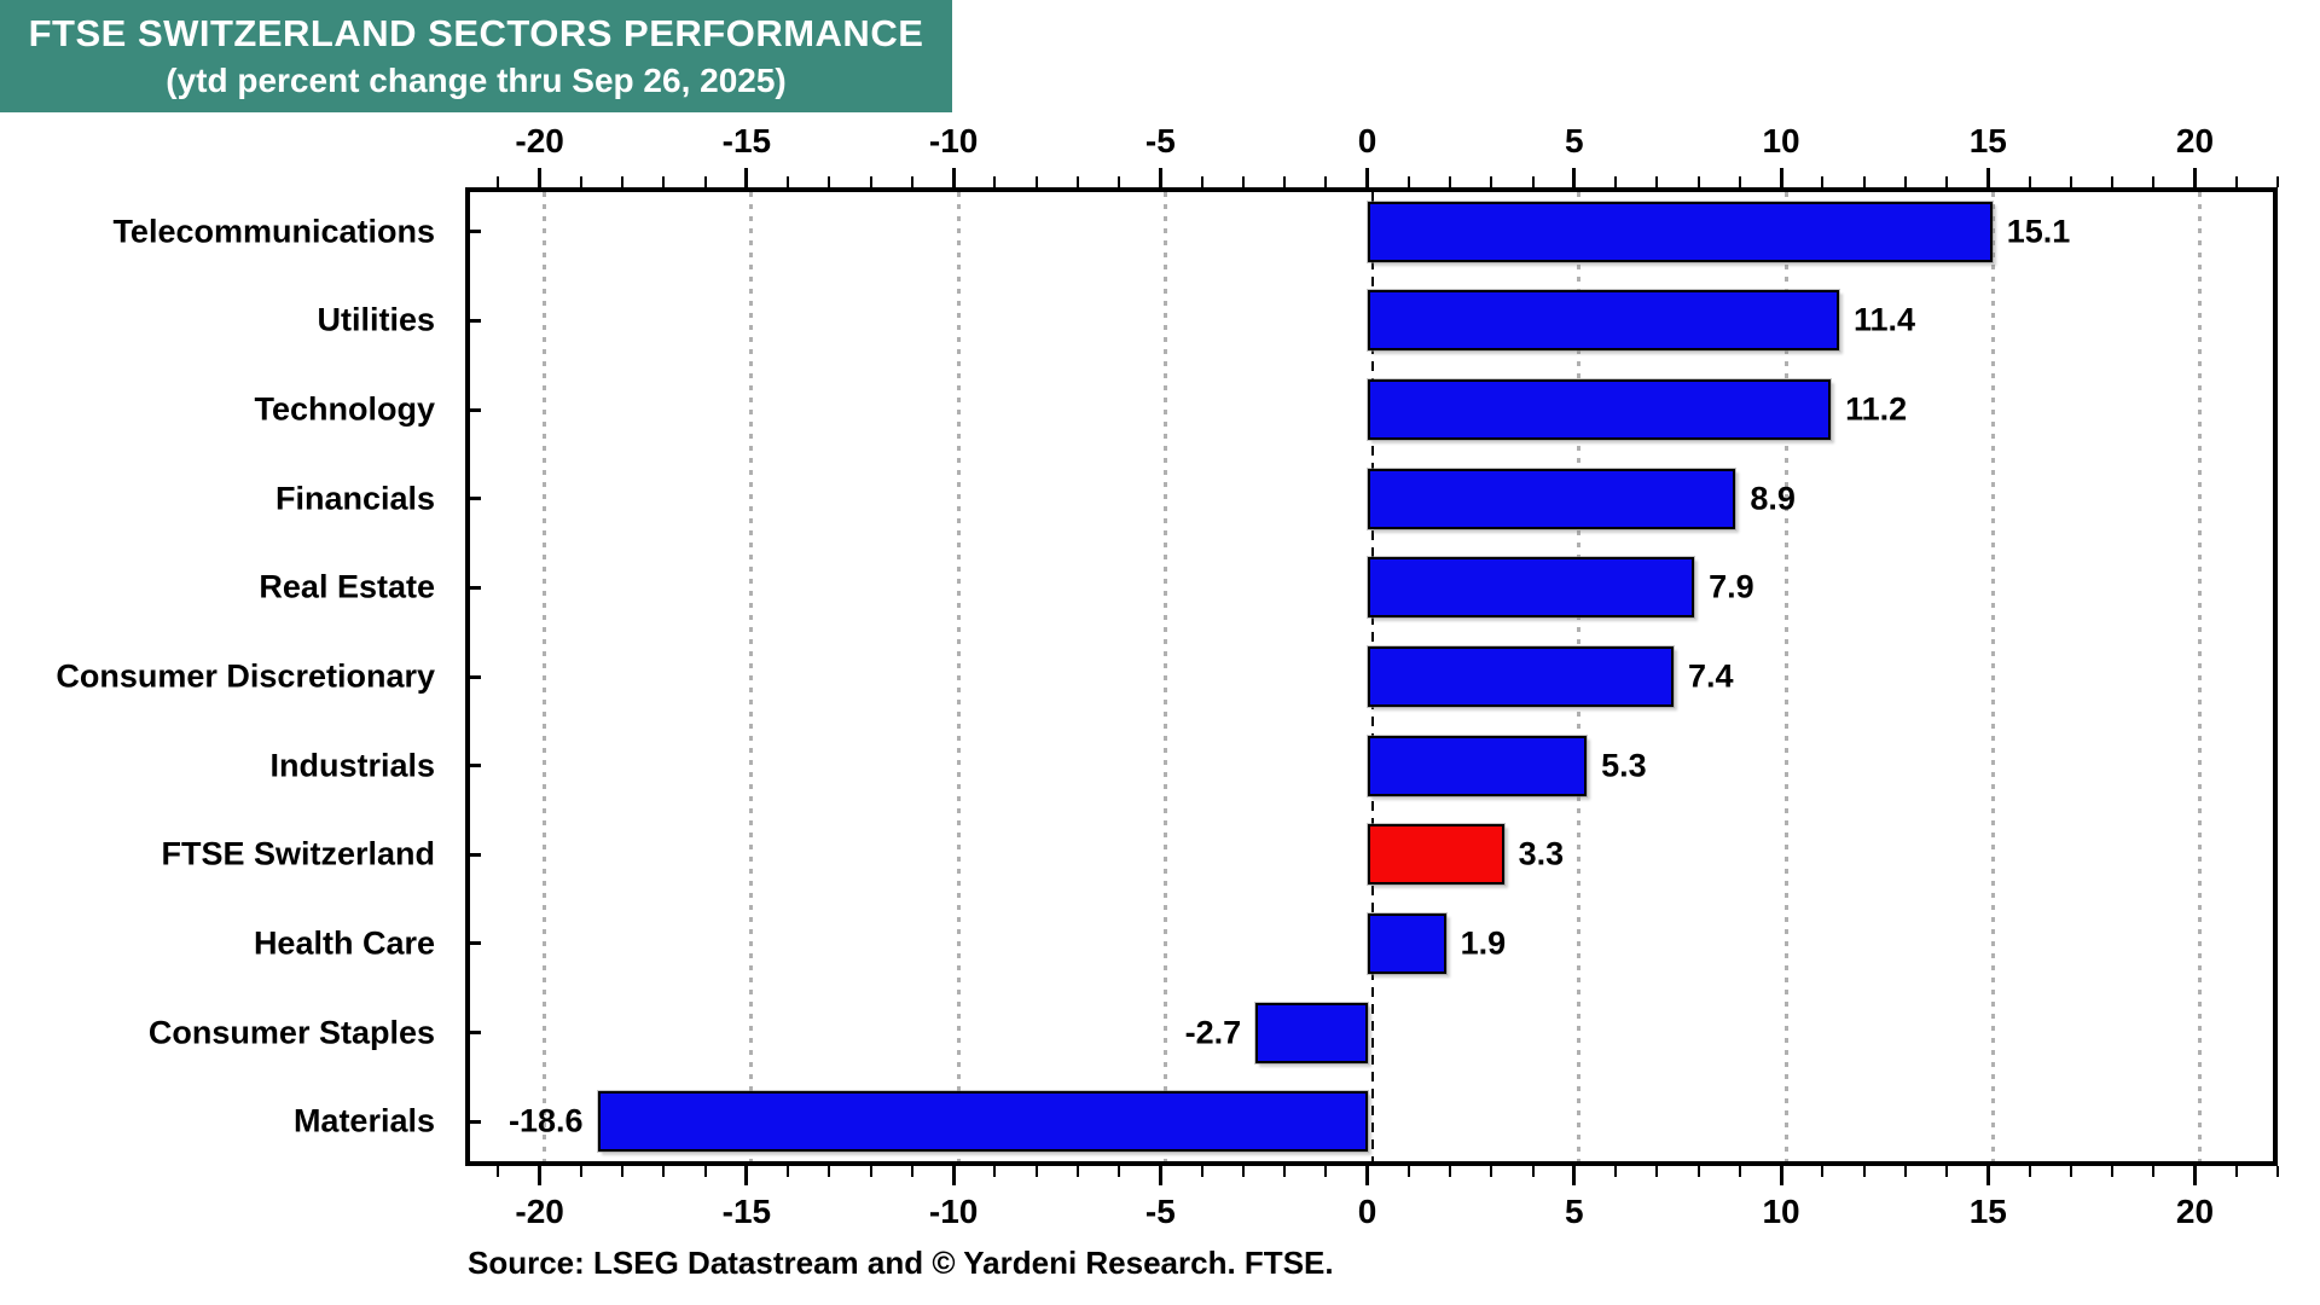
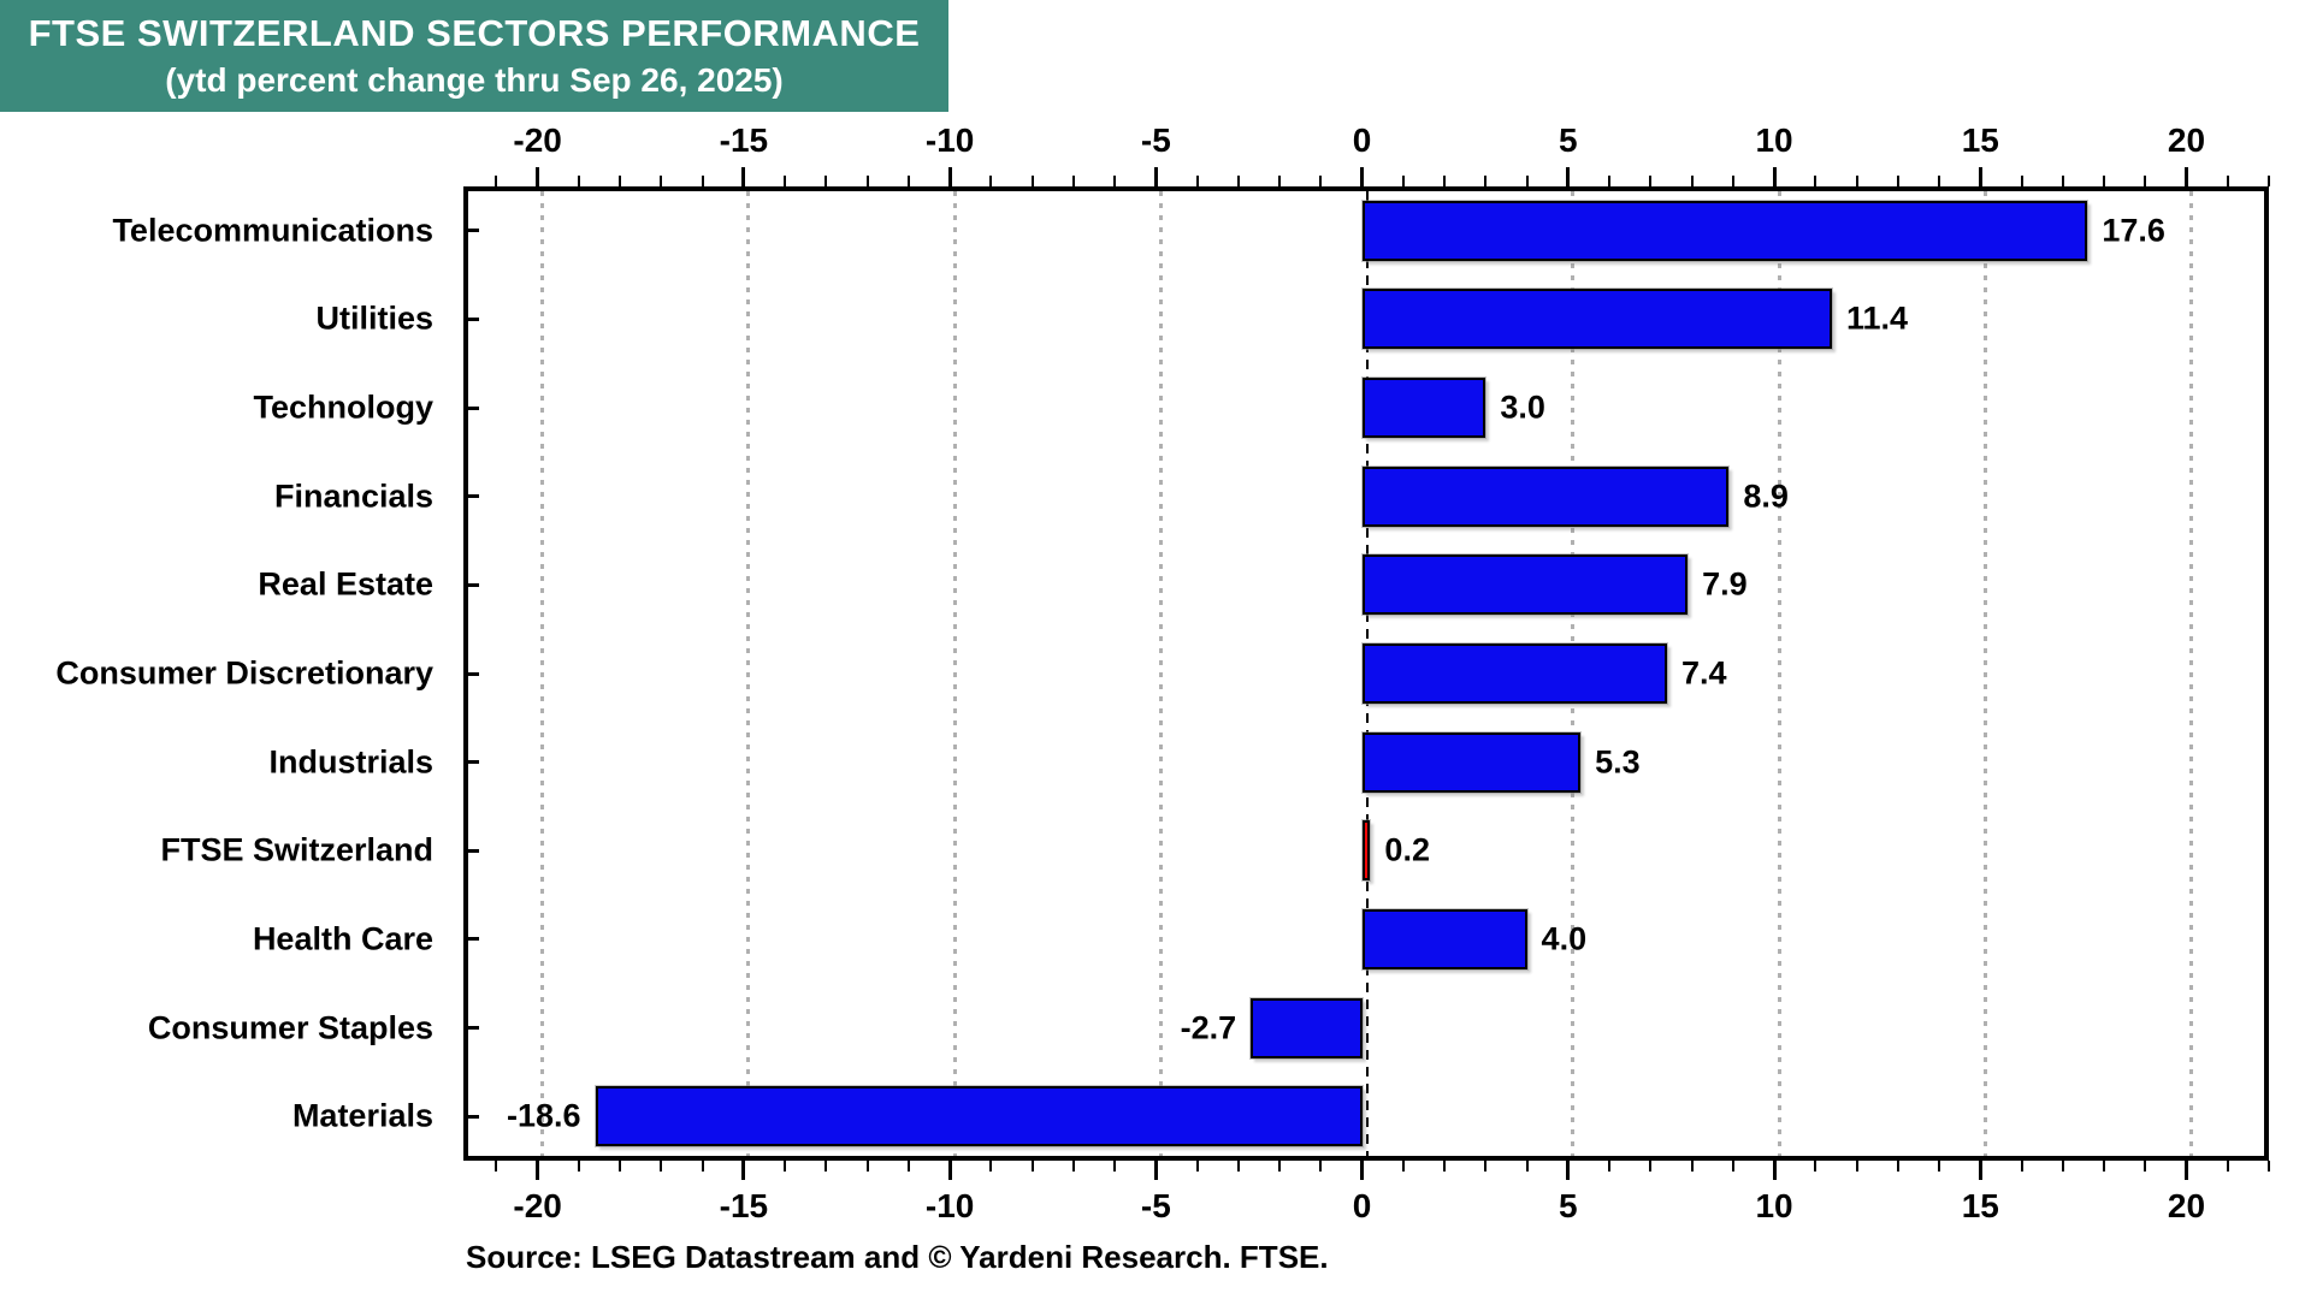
Telecommunications: 15.1 -> 17.6
Technology: 11.2 -> 3.0
FTSE Switzerland: 3.3 -> 0.2
Health Care: 1.9 -> 4.0
